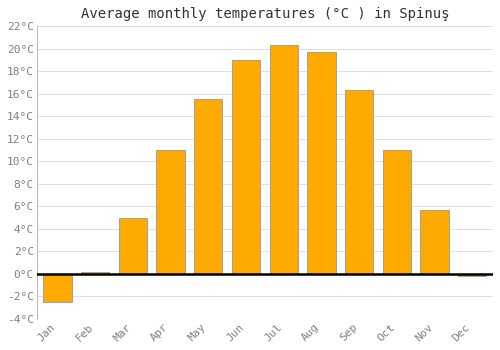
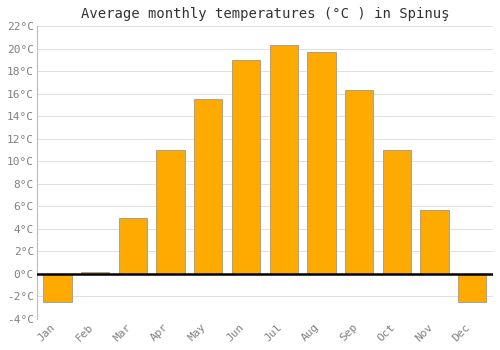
Dec: -0.2°C -> -2.5°C
